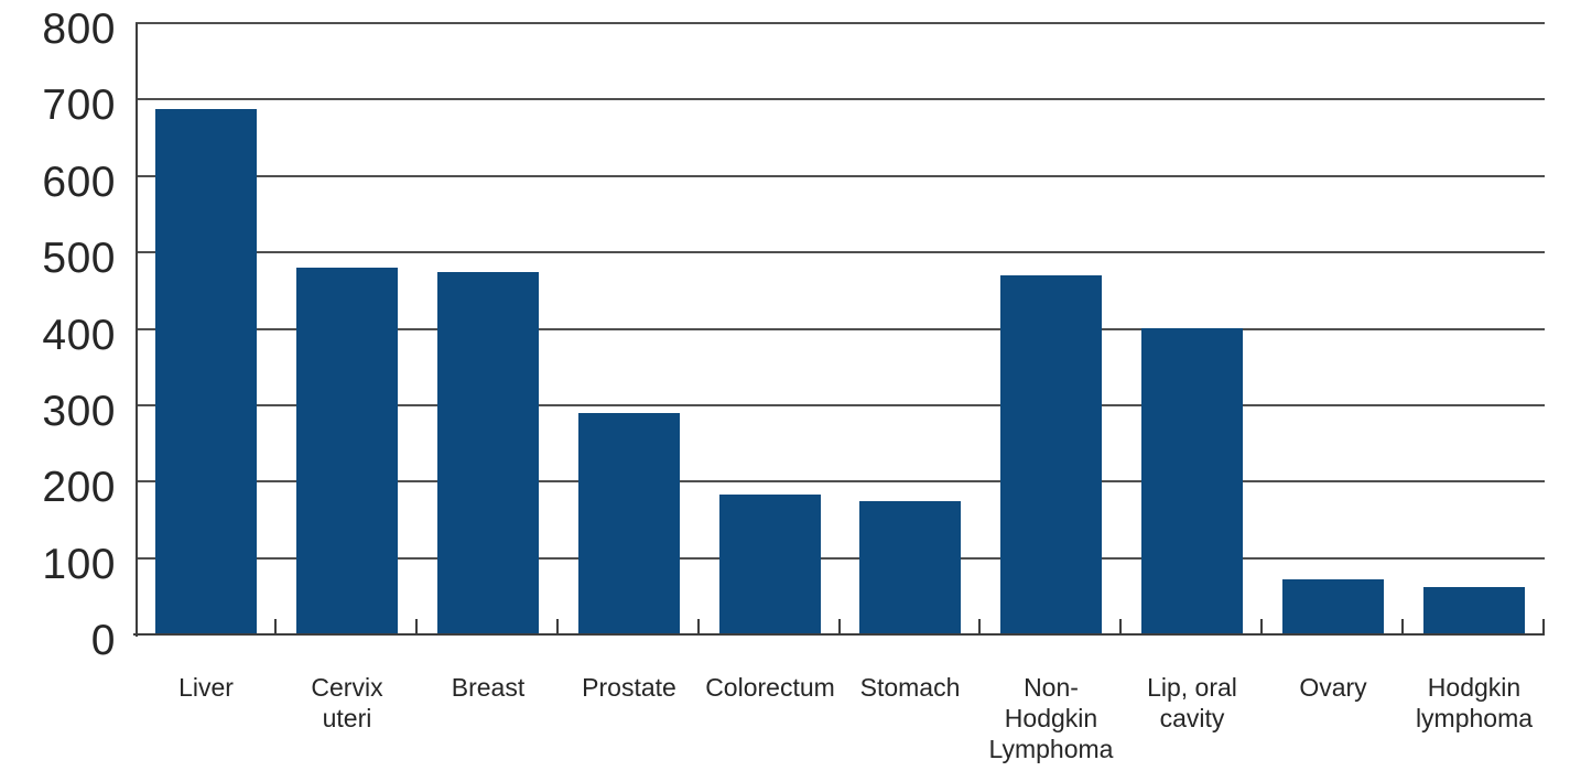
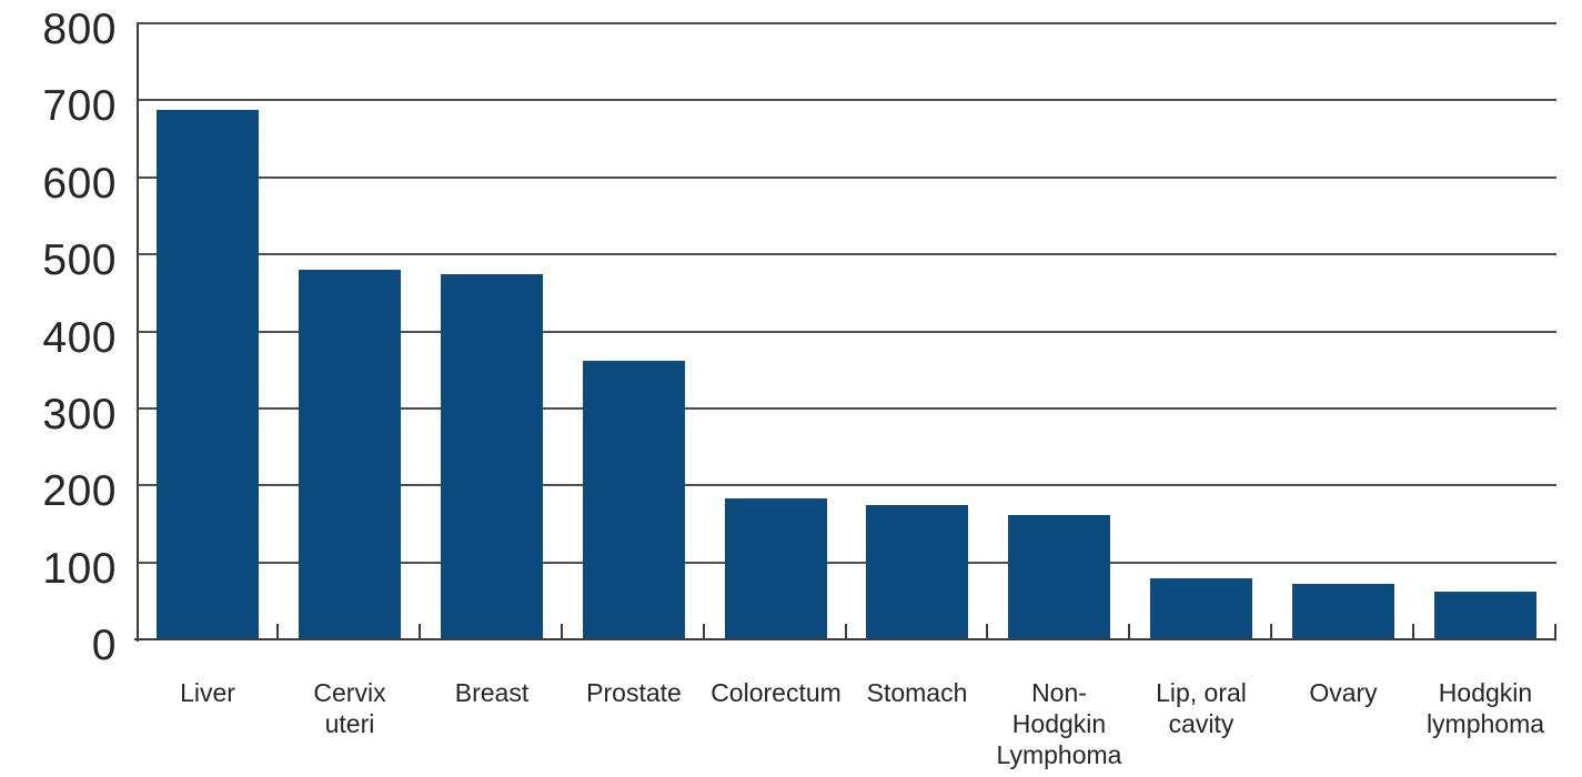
Prostate: 290 -> 360
Non- Hodgkin Lymphoma: 470 -> 160
Lip, oral cavity: 400 -> 80
